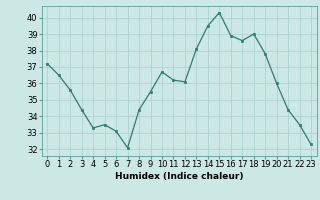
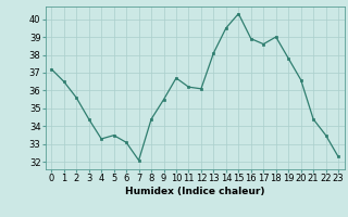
20: 36.0 -> 36.6
